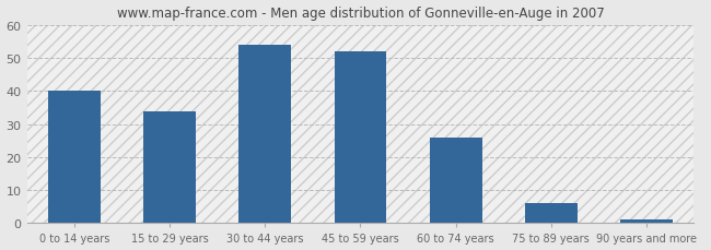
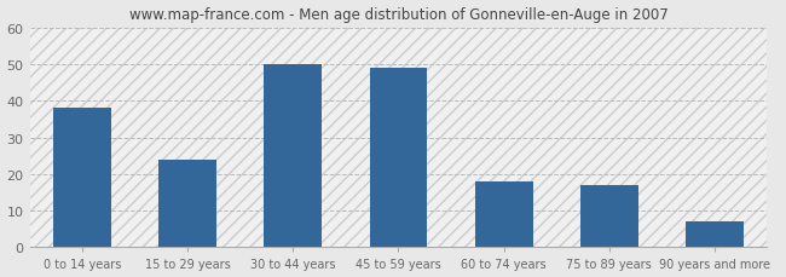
0 to 14 years: 40 -> 38
15 to 29 years: 34 -> 24
30 to 44 years: 54 -> 50
45 to 59 years: 52 -> 49
60 to 74 years: 26 -> 18
75 to 89 years: 6 -> 17
90 years and more: 1 -> 7
